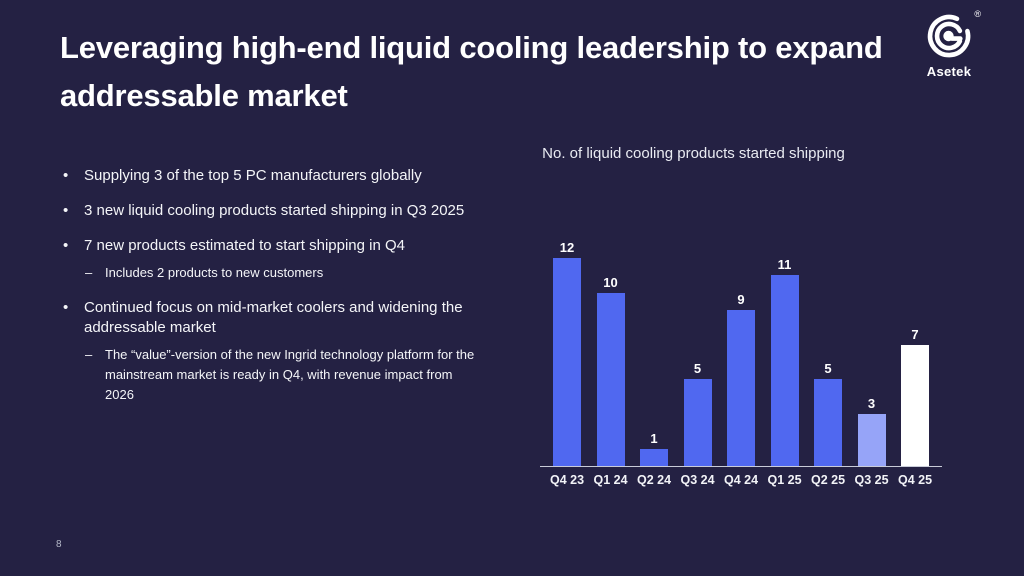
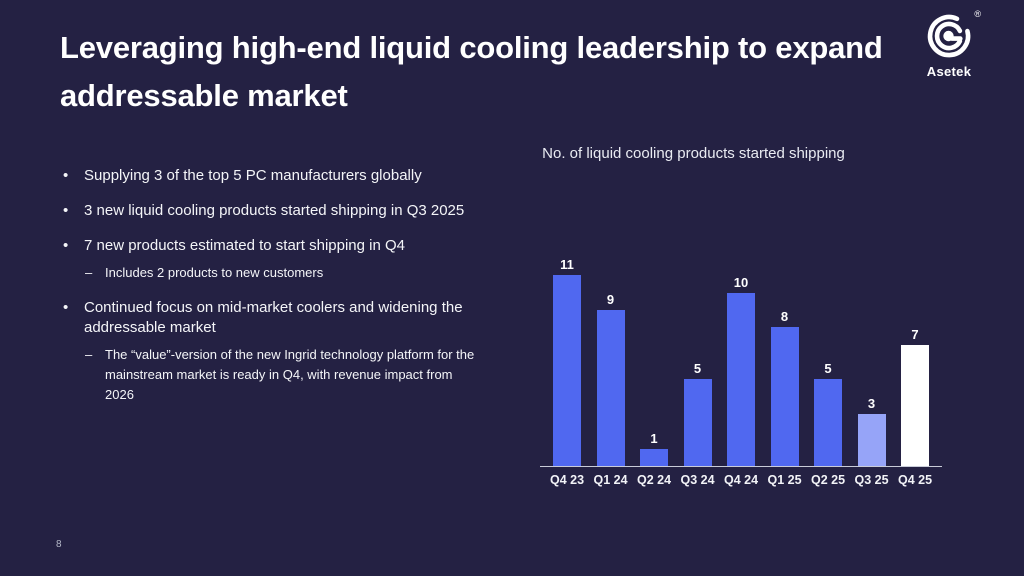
Q4 23: 12 -> 11
Q1 24: 10 -> 9
Q4 24: 9 -> 10
Q1 25: 11 -> 8
